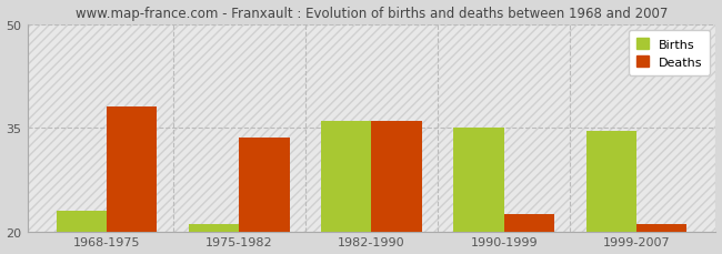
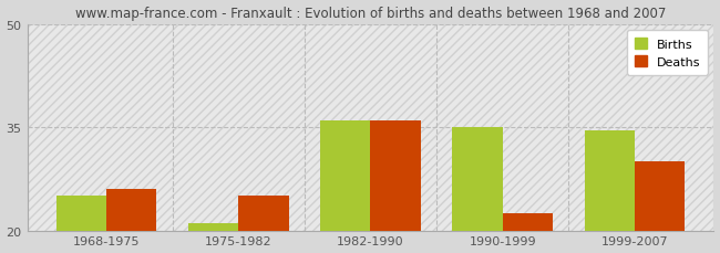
Births/1968-1975: 23.0 -> 25.0
Deaths/1968-1975: 38.0 -> 26.0
Deaths/1975-1982: 33.5 -> 25.0
Deaths/1999-2007: 21.0 -> 30.0
